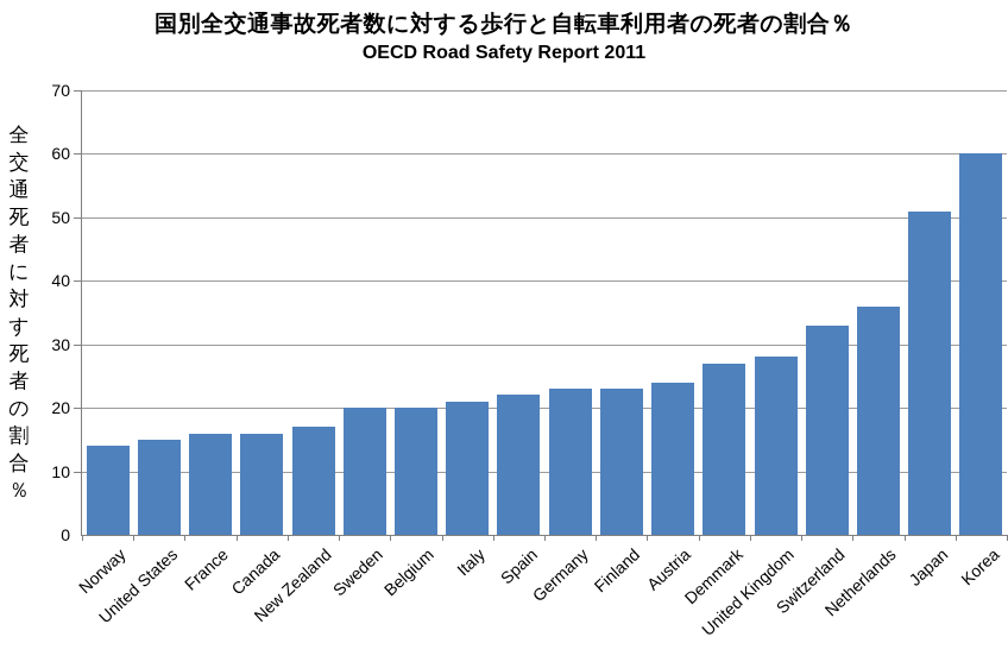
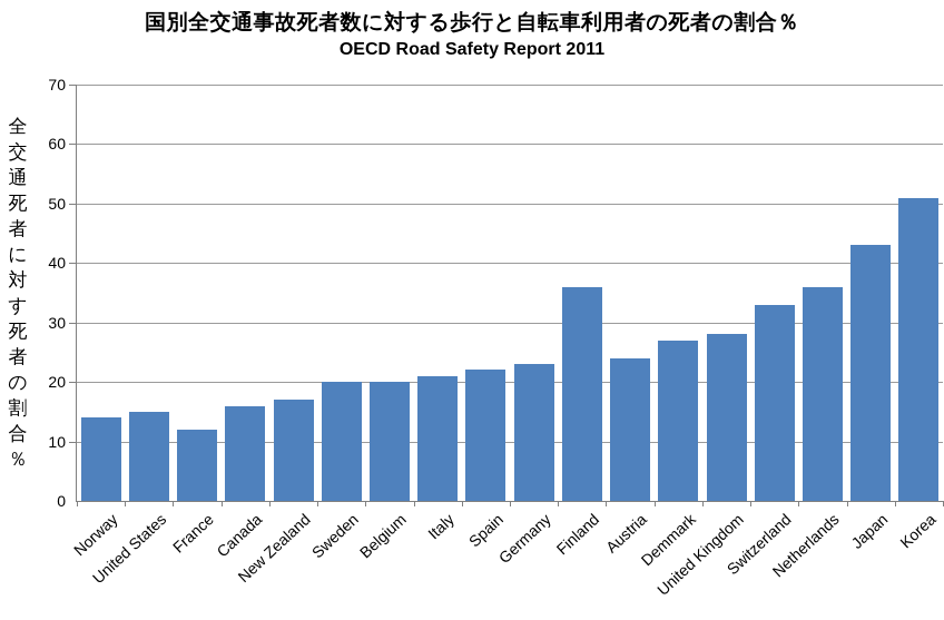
France: 16 -> 12
Finland: 23 -> 36
Japan: 51 -> 43
Korea: 60 -> 51
